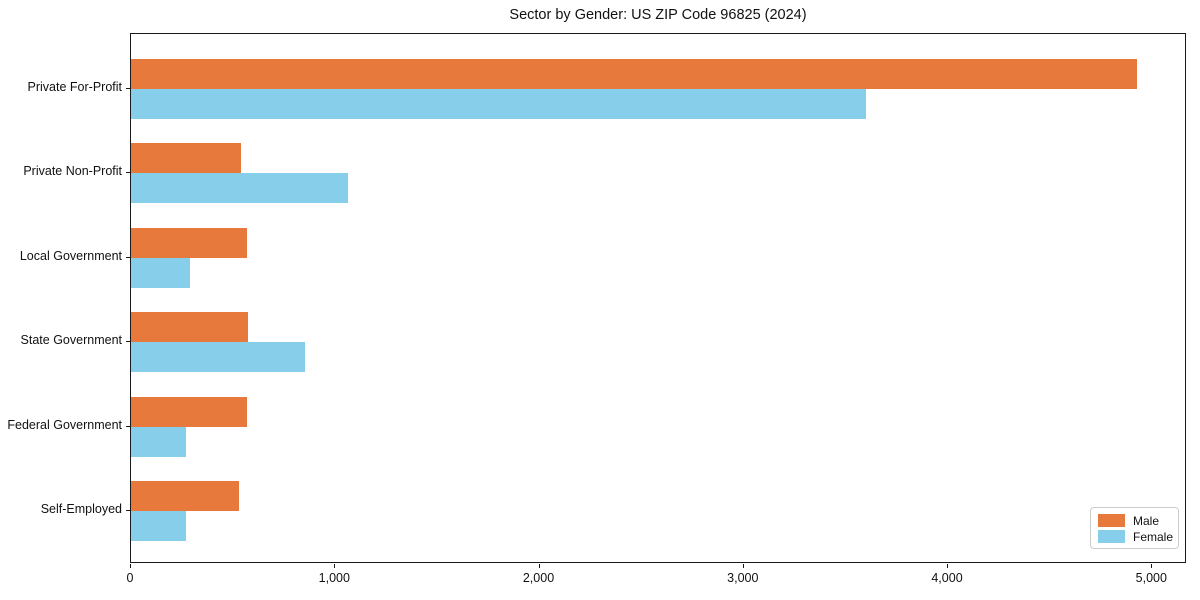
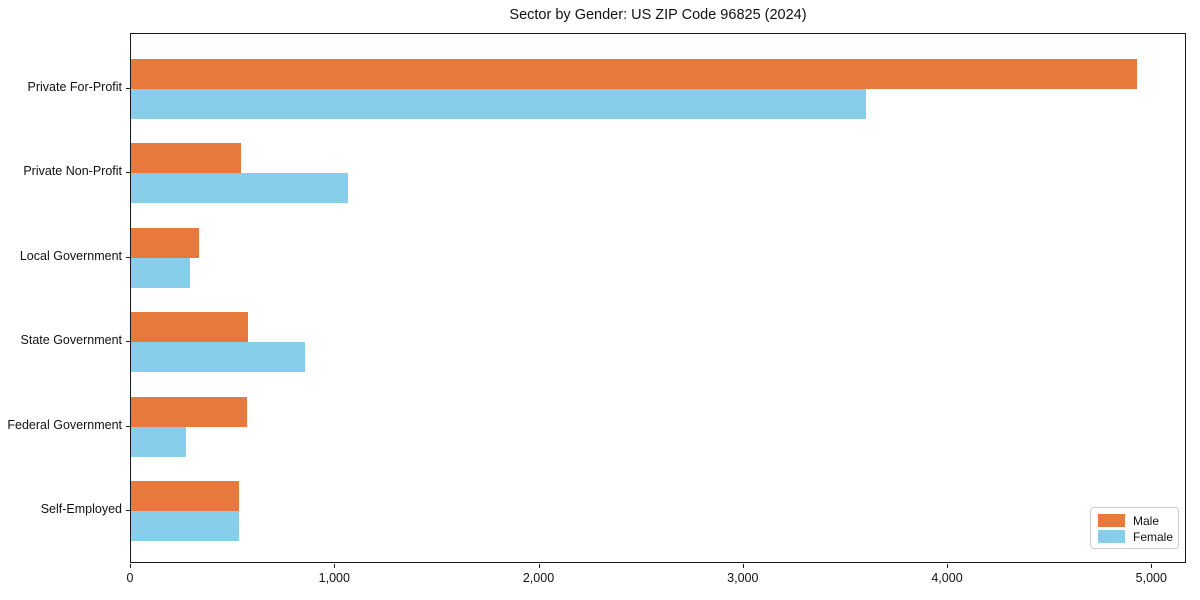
Male/Local Government: 570 -> 340
Female/Self-Employed: 270 -> 530
